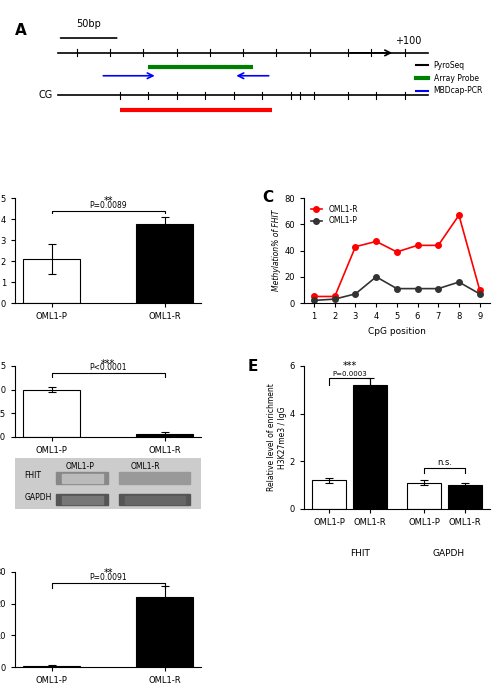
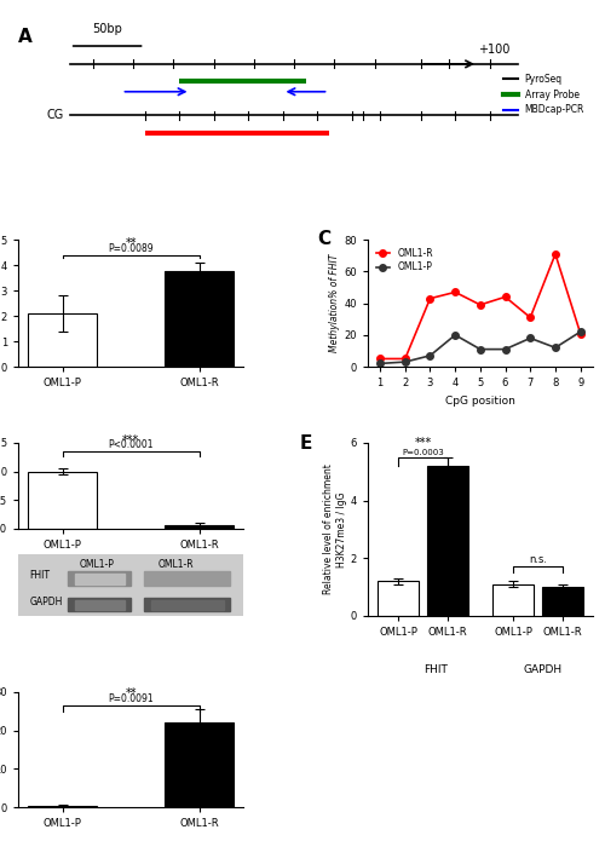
OML1-R/7: 44 -> 31
OML1-P/7: 11 -> 18
OML1-R/8: 67 -> 71
OML1-P/8: 16 -> 12
OML1-R/9: 10 -> 21
OML1-P/9: 7 -> 22
